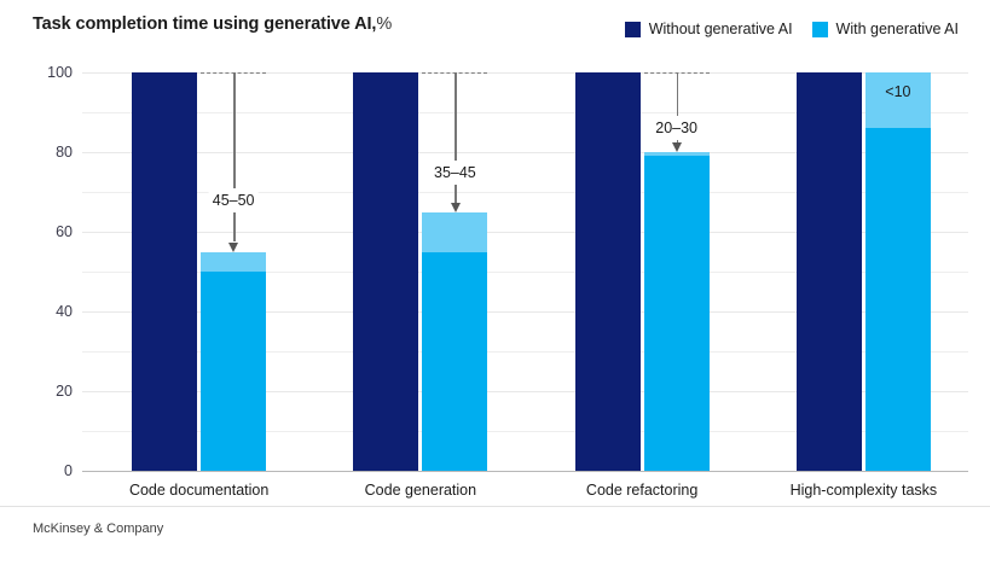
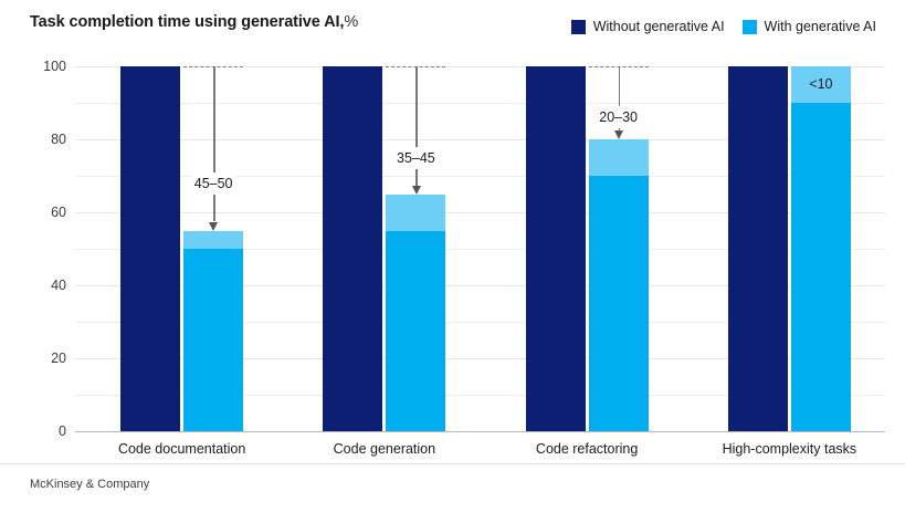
With generative AI/Code refactoring: 79 -> 70
With generative AI/High-complexity tasks: 86 -> 90
